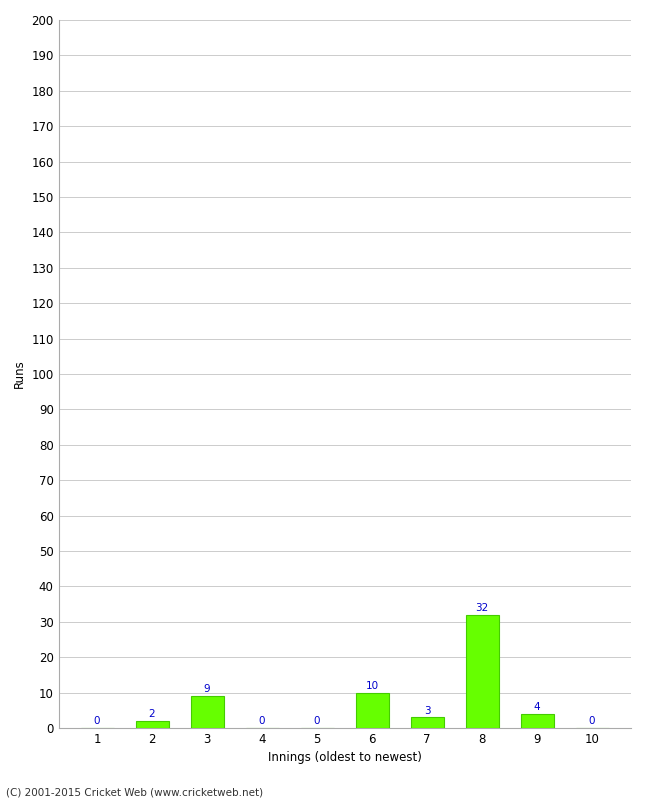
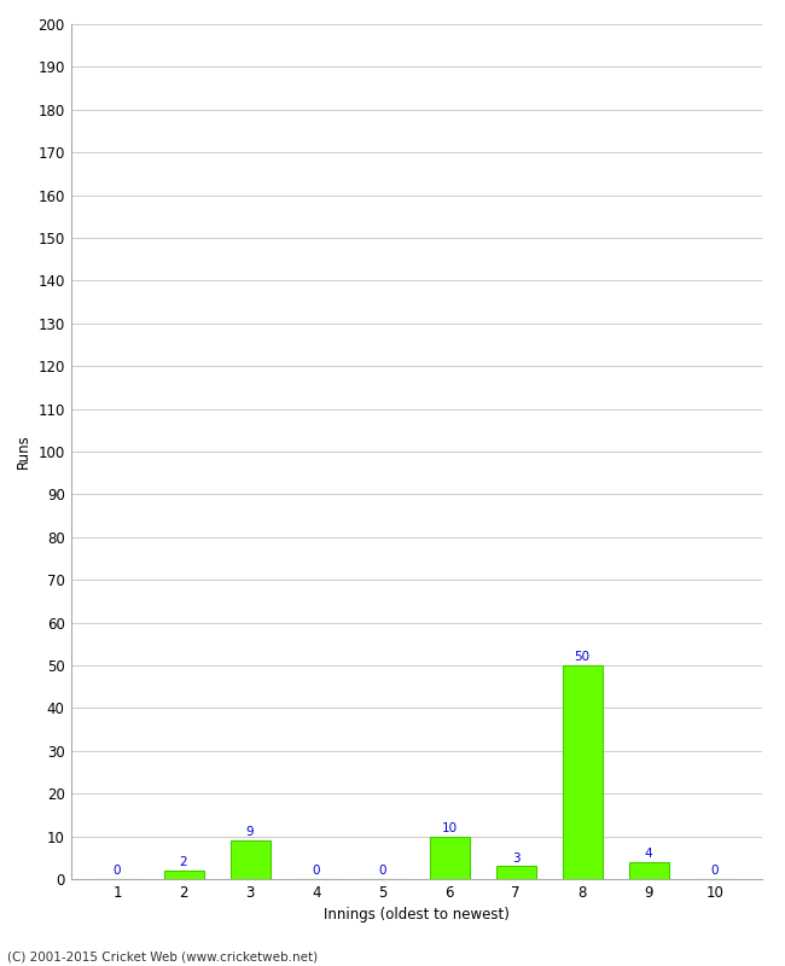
8: 32 -> 50
